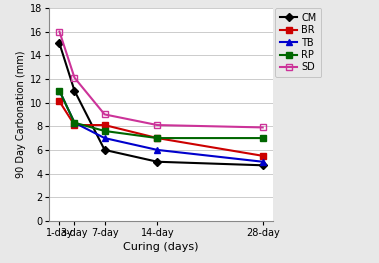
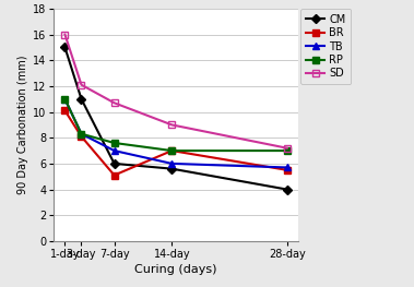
BR/7-day: 8.1 -> 5.1
SD/7-day: 9.0 -> 10.7
CM/14-day: 5.0 -> 5.6
SD/14-day: 8.1 -> 9.0
CM/28-day: 4.7 -> 4.0
TB/28-day: 5.0 -> 5.7
SD/28-day: 7.9 -> 7.2
